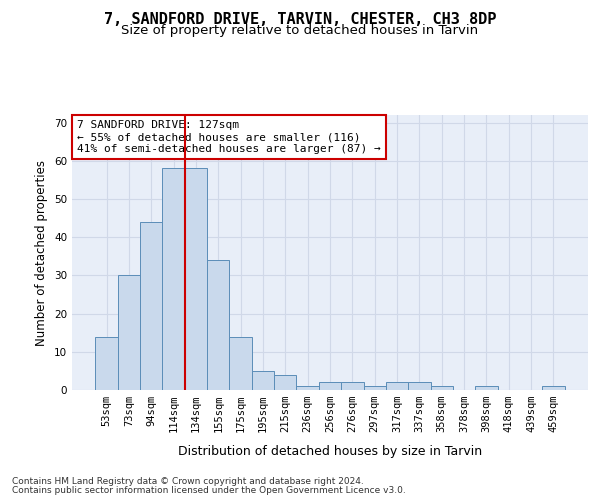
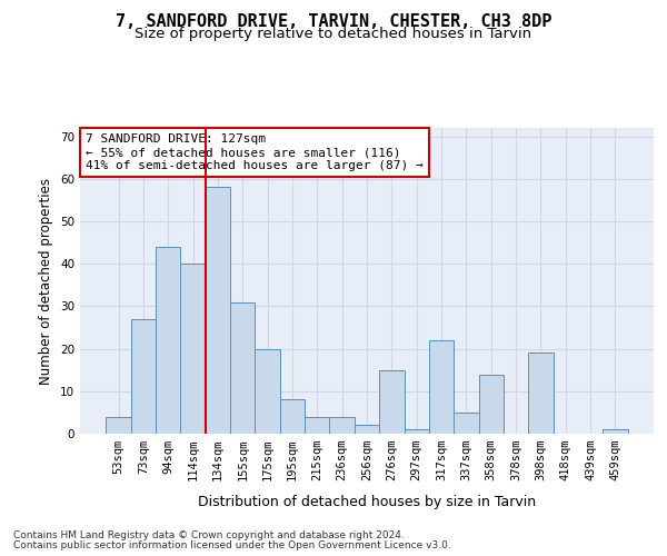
53sqm: 14 -> 4
73sqm: 30 -> 27
114sqm: 58 -> 40
155sqm: 34 -> 31
175sqm: 14 -> 20
195sqm: 5 -> 8
236sqm: 1 -> 4
276sqm: 2 -> 15
317sqm: 2 -> 22
337sqm: 2 -> 5
358sqm: 1 -> 14
398sqm: 1 -> 19
